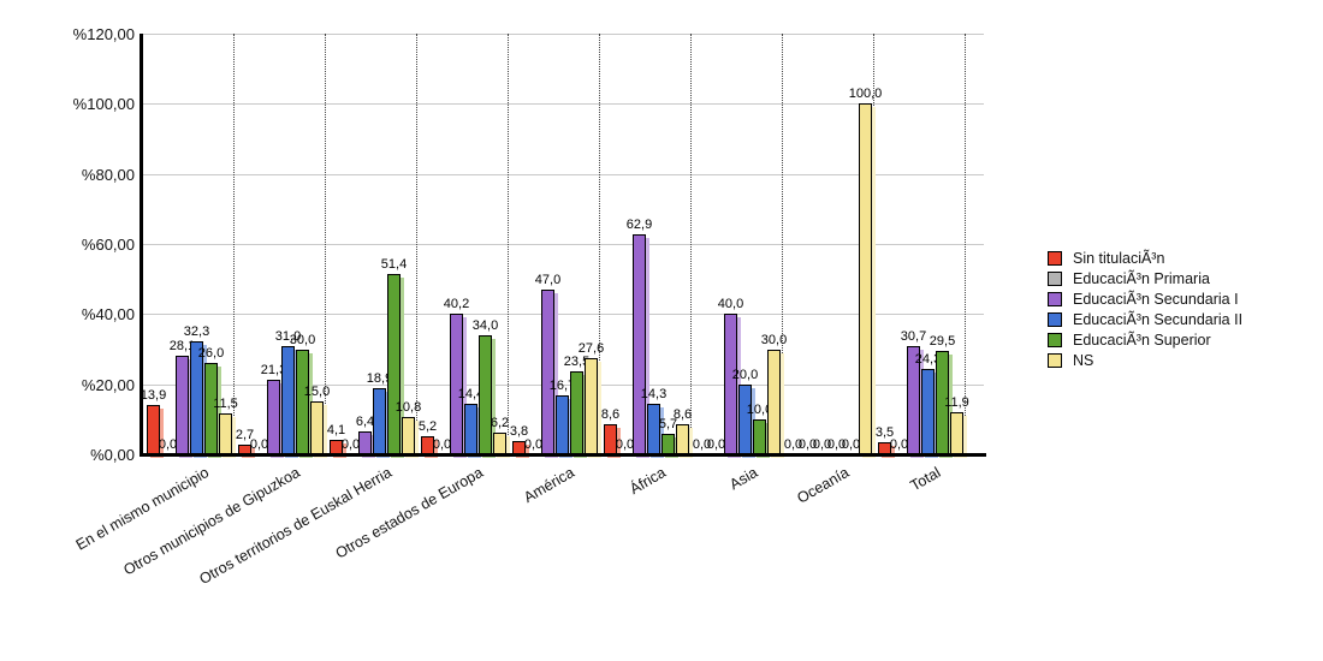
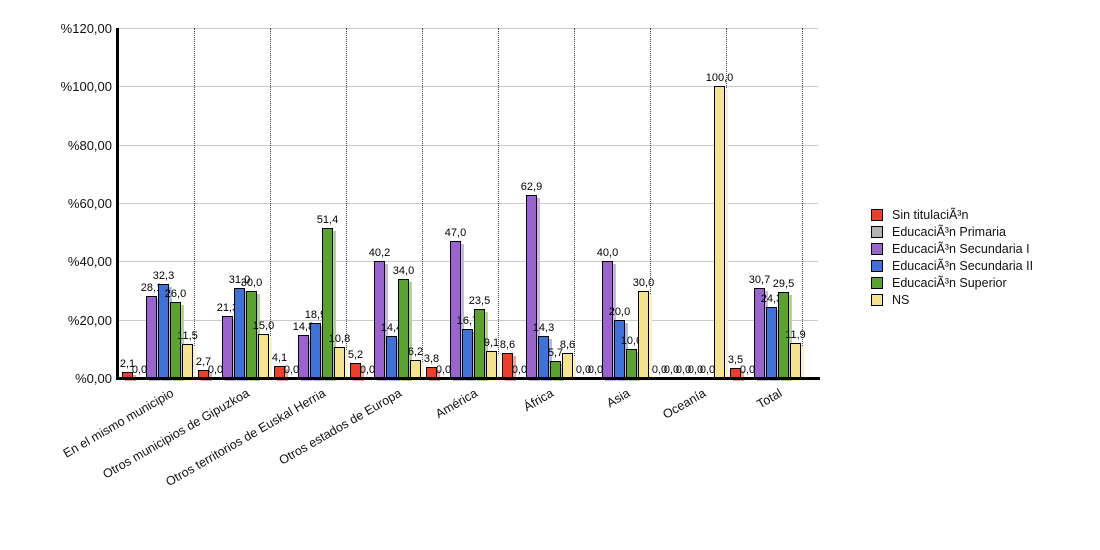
Sin titulaciÃ³n/En el mismo municipio: 13,9 -> 2,1
EducaciÃ³n Secundaria I/Otros territorios de Euskal Herria: 6,4 -> 14,8
NS/América: 27,6 -> 9,1
